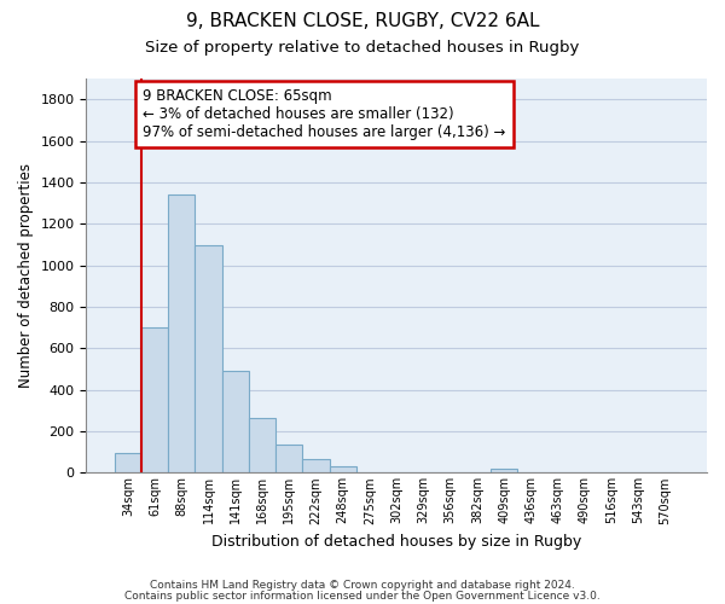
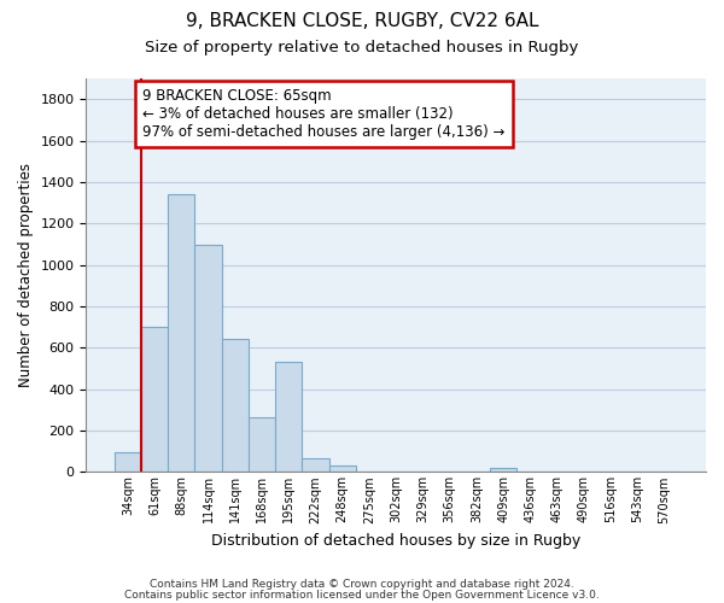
141sqm: 490 -> 640
195sqm: 140 -> 530
